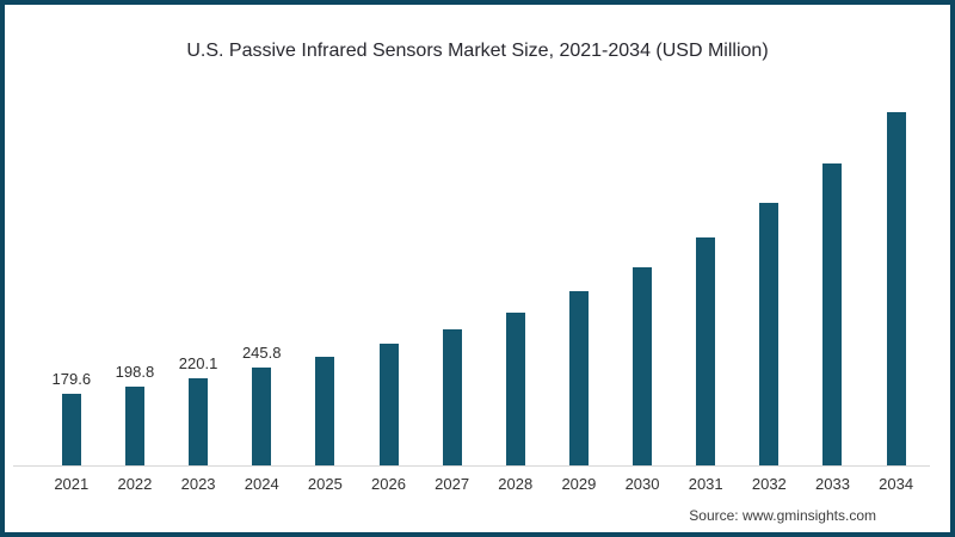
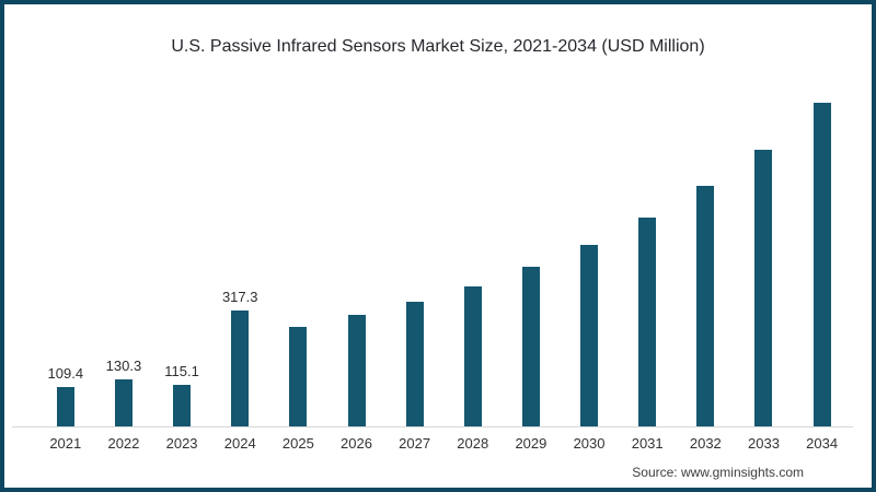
2021: 179.6 -> 109.4
2022: 198.8 -> 130.3
2023: 220.1 -> 115.1
2024: 245.8 -> 317.3
